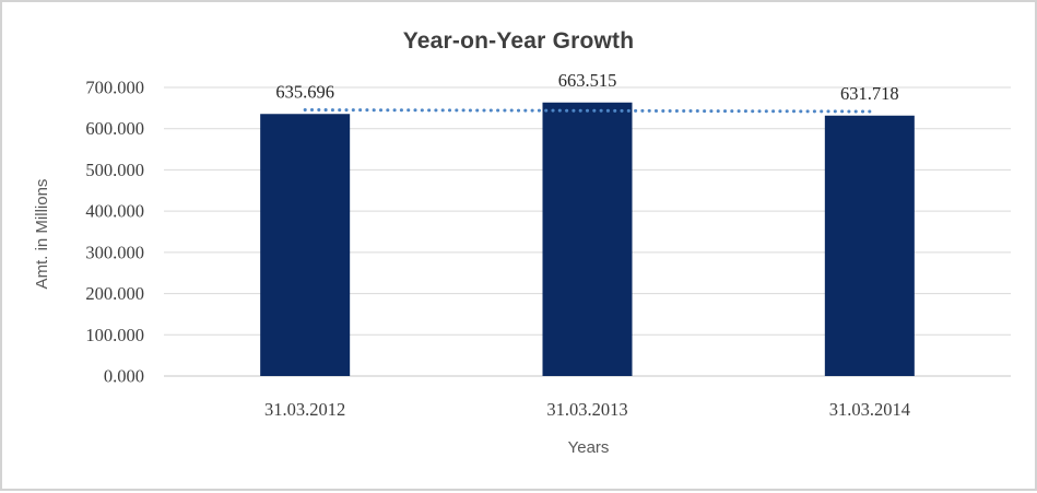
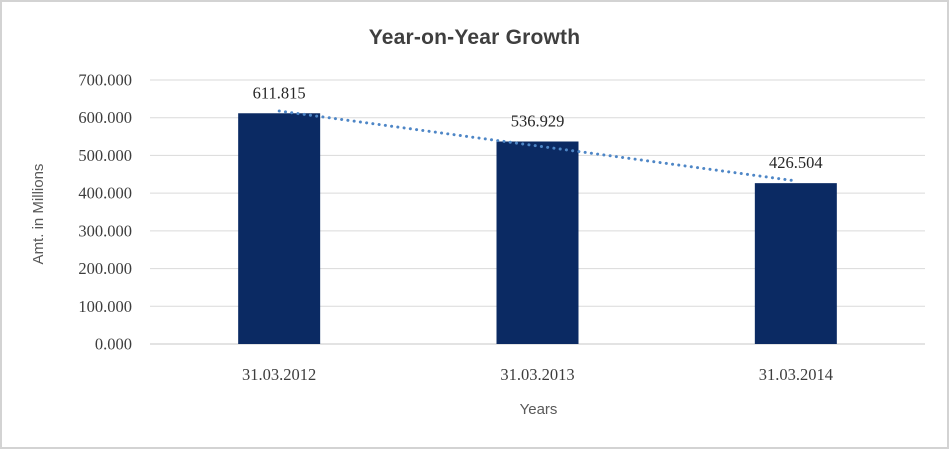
31.03.2012: 635.696 -> 611.815
31.03.2013: 663.515 -> 536.929
31.03.2014: 631.718 -> 426.504
